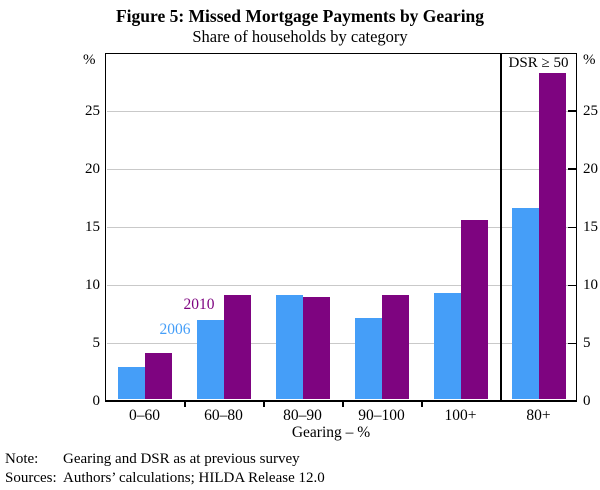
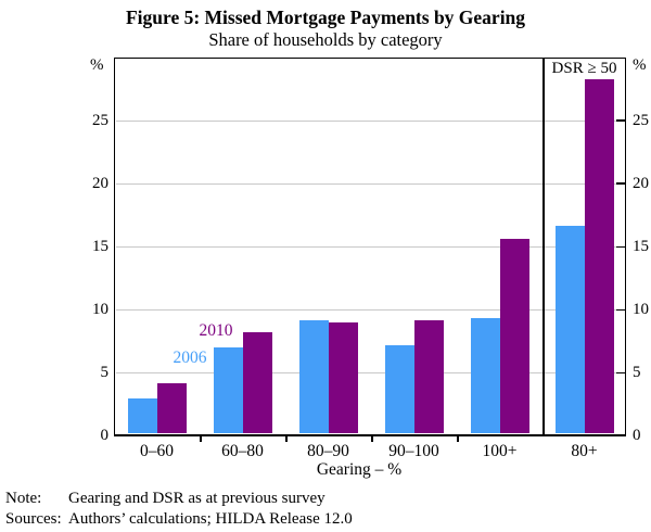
2010/60–80: 9.2 -> 8.2
